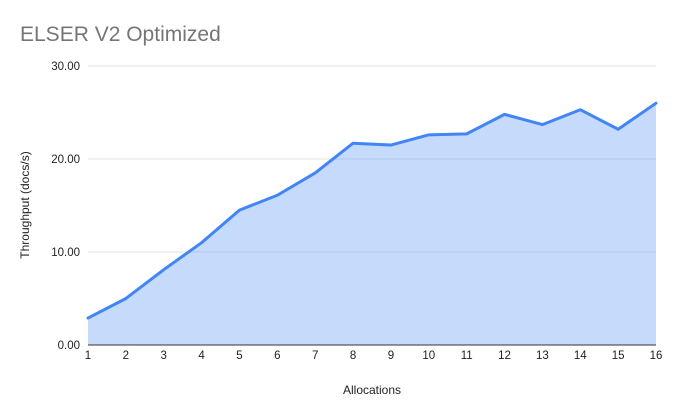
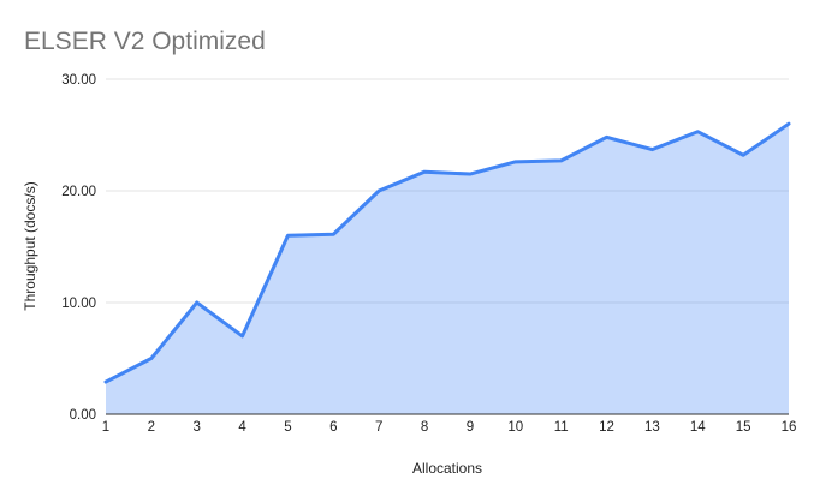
3: 8 -> 10
4: 11 -> 7
5: 14 -> 16
7: 18 -> 20
